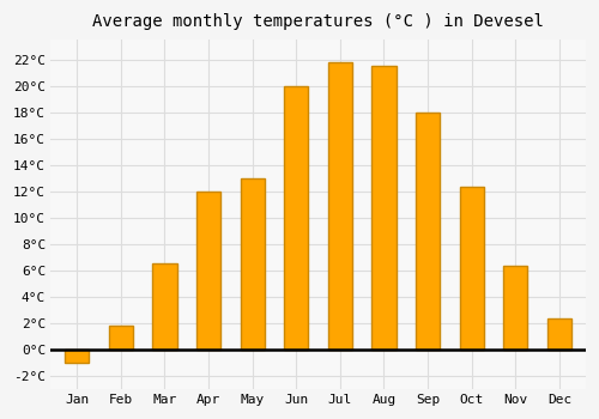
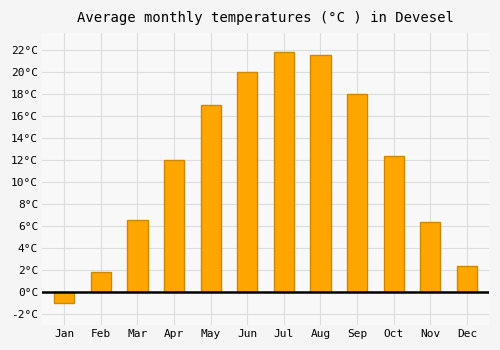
May: 13.0°C -> 17.0°C
